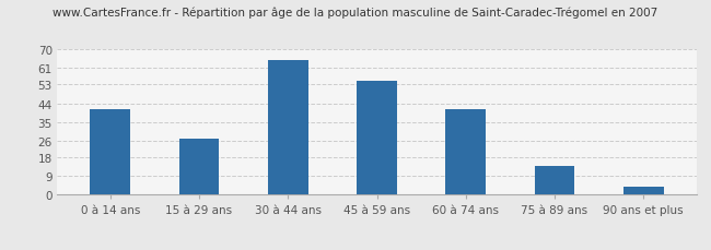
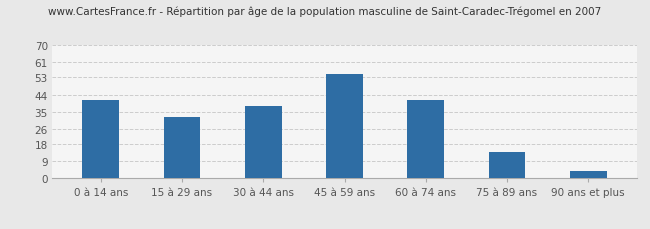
15 à 29 ans: 27 -> 32
30 à 44 ans: 65 -> 38
